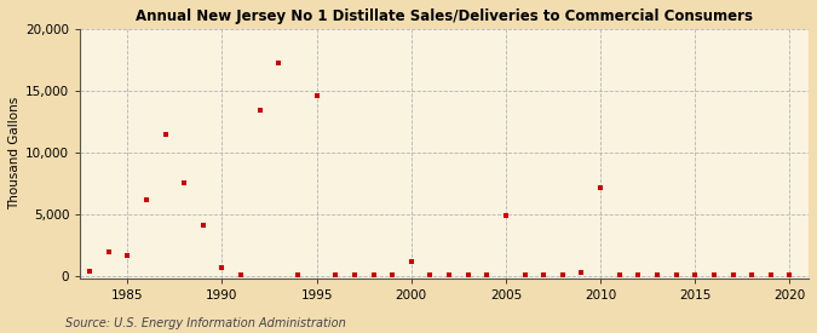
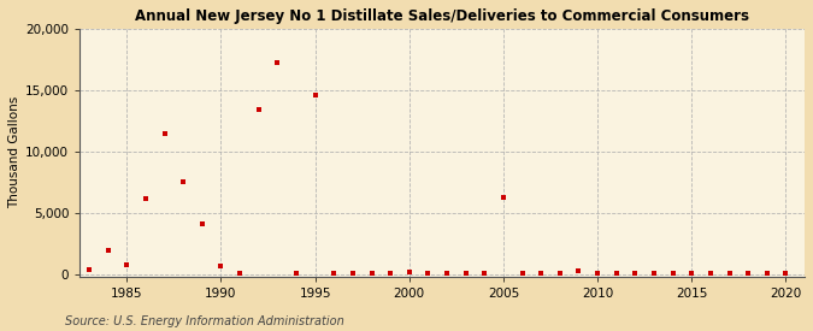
1985: 1,600 -> 800
2000: 1,200 -> 200
2005: 4,900 -> 6,300
2010: 7,100 -> 0
